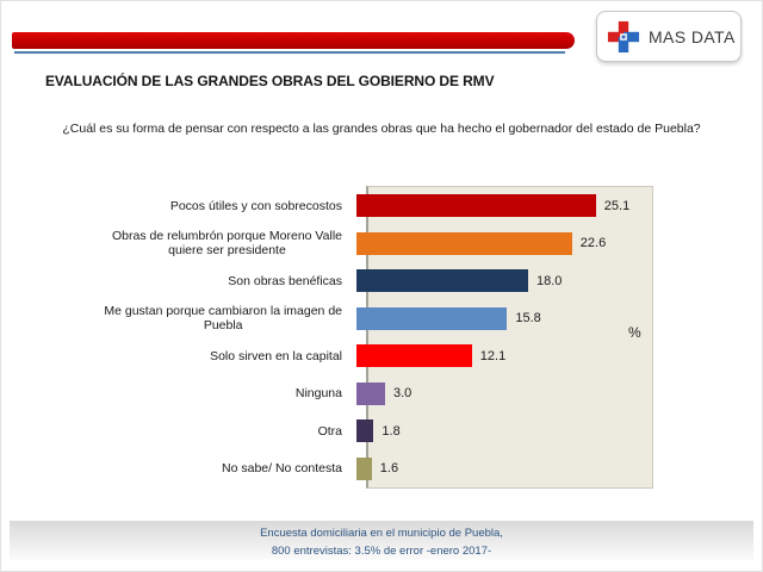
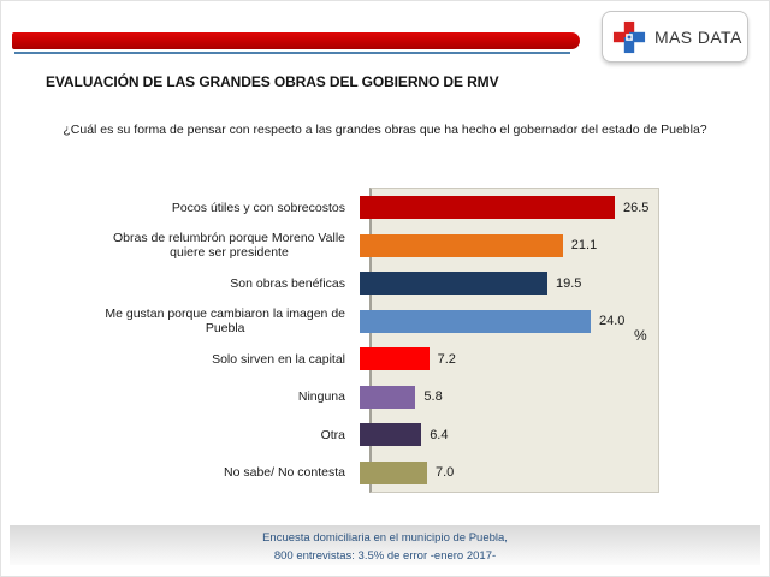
Pocos útiles y con sobrecostos: 25.1 -> 26.5
Obras de relumbrón porque Moreno Valle quiere ser presidente: 22.6 -> 21.1
Son obras benéficas: 18.0 -> 19.5
Me gustan porque cambiaron la imagen de Puebla: 15.8 -> 24.0
Solo sirven en la capital: 12.1 -> 7.2
Ninguna: 3.0 -> 5.8
Otra: 1.8 -> 6.4
No sabe/ No contesta: 1.6 -> 7.0
